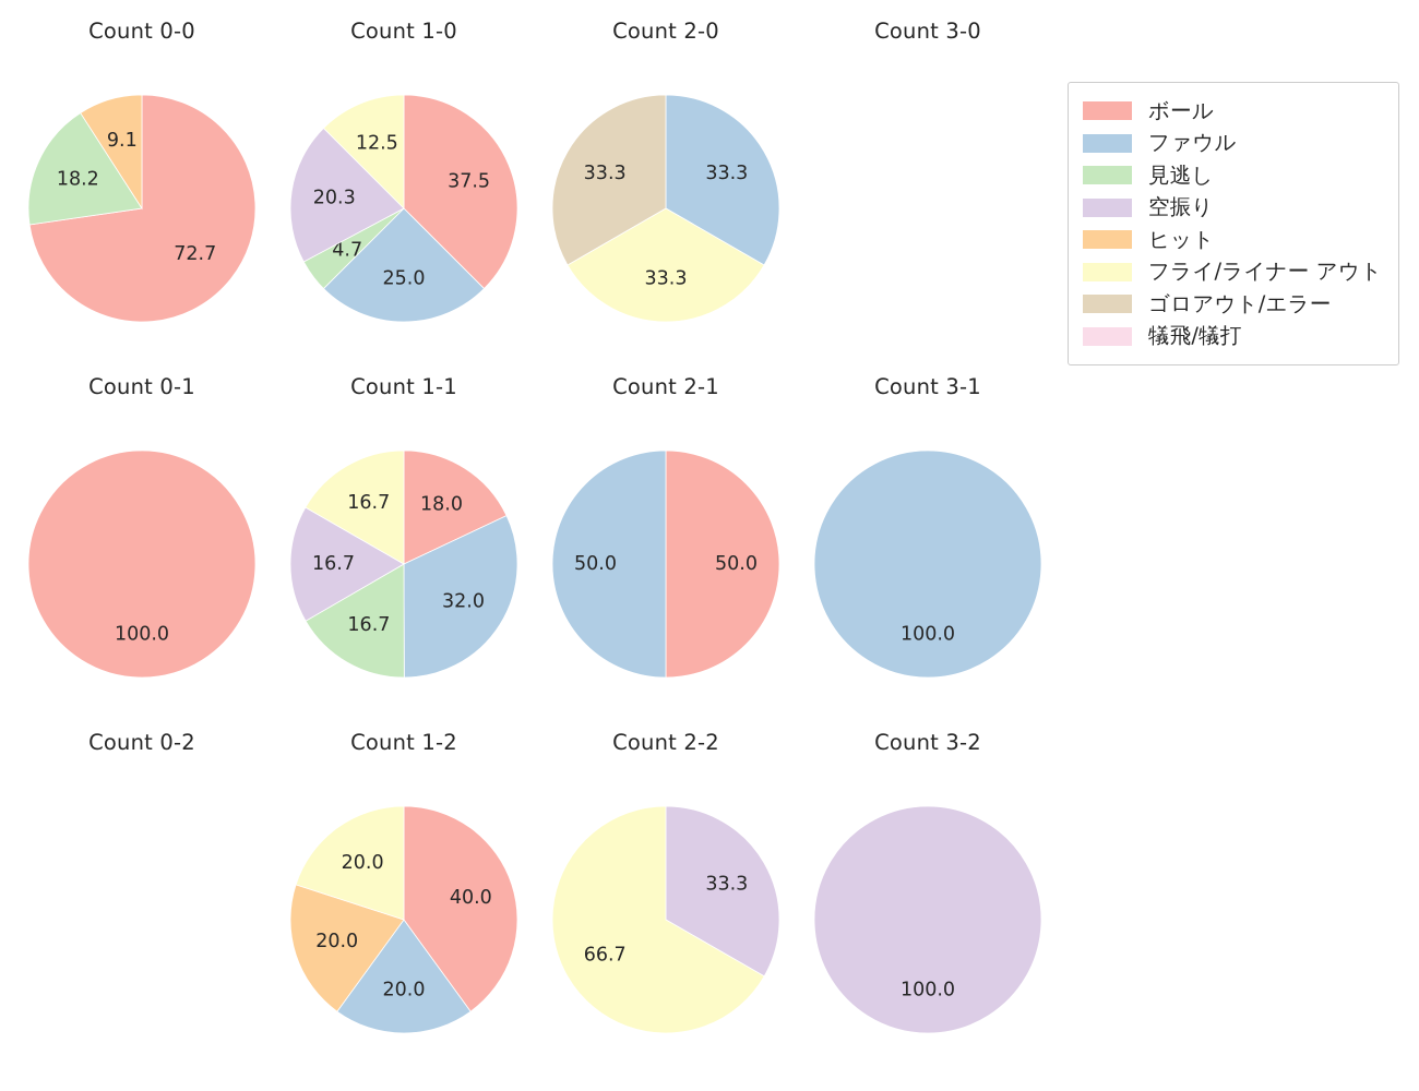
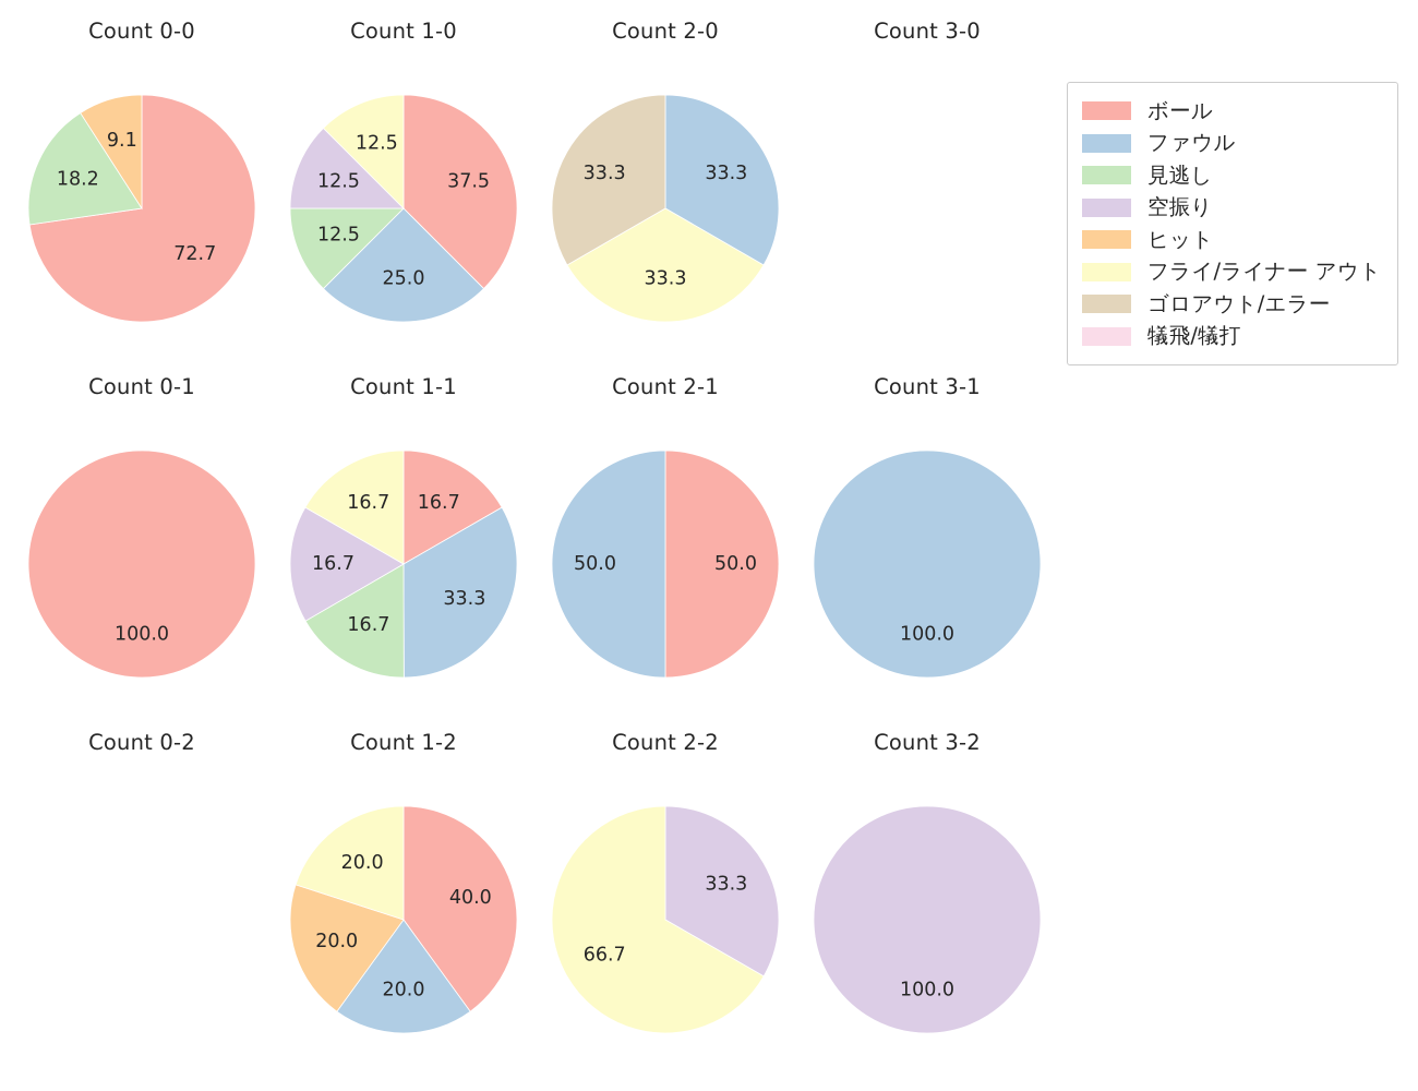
Count 1-0/見逃し: 4.7 -> 12.5
Count 1-0/空振り: 20.3 -> 12.5
Count 1-1/ボール: 18.0 -> 16.7
Count 1-1/ファウル: 32.0 -> 33.3
